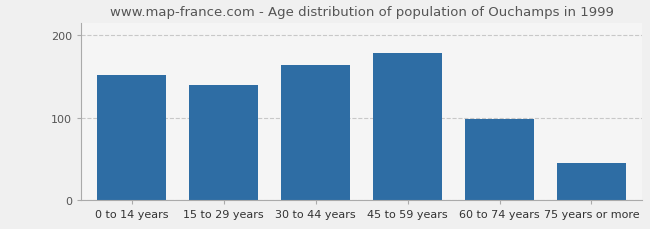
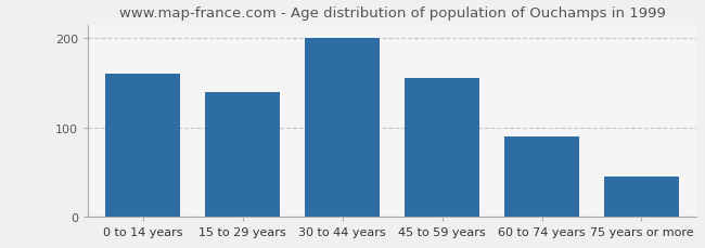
0 to 14 years: 152 -> 160
30 to 44 years: 164 -> 200
45 to 59 years: 178 -> 155
60 to 74 years: 98 -> 90
